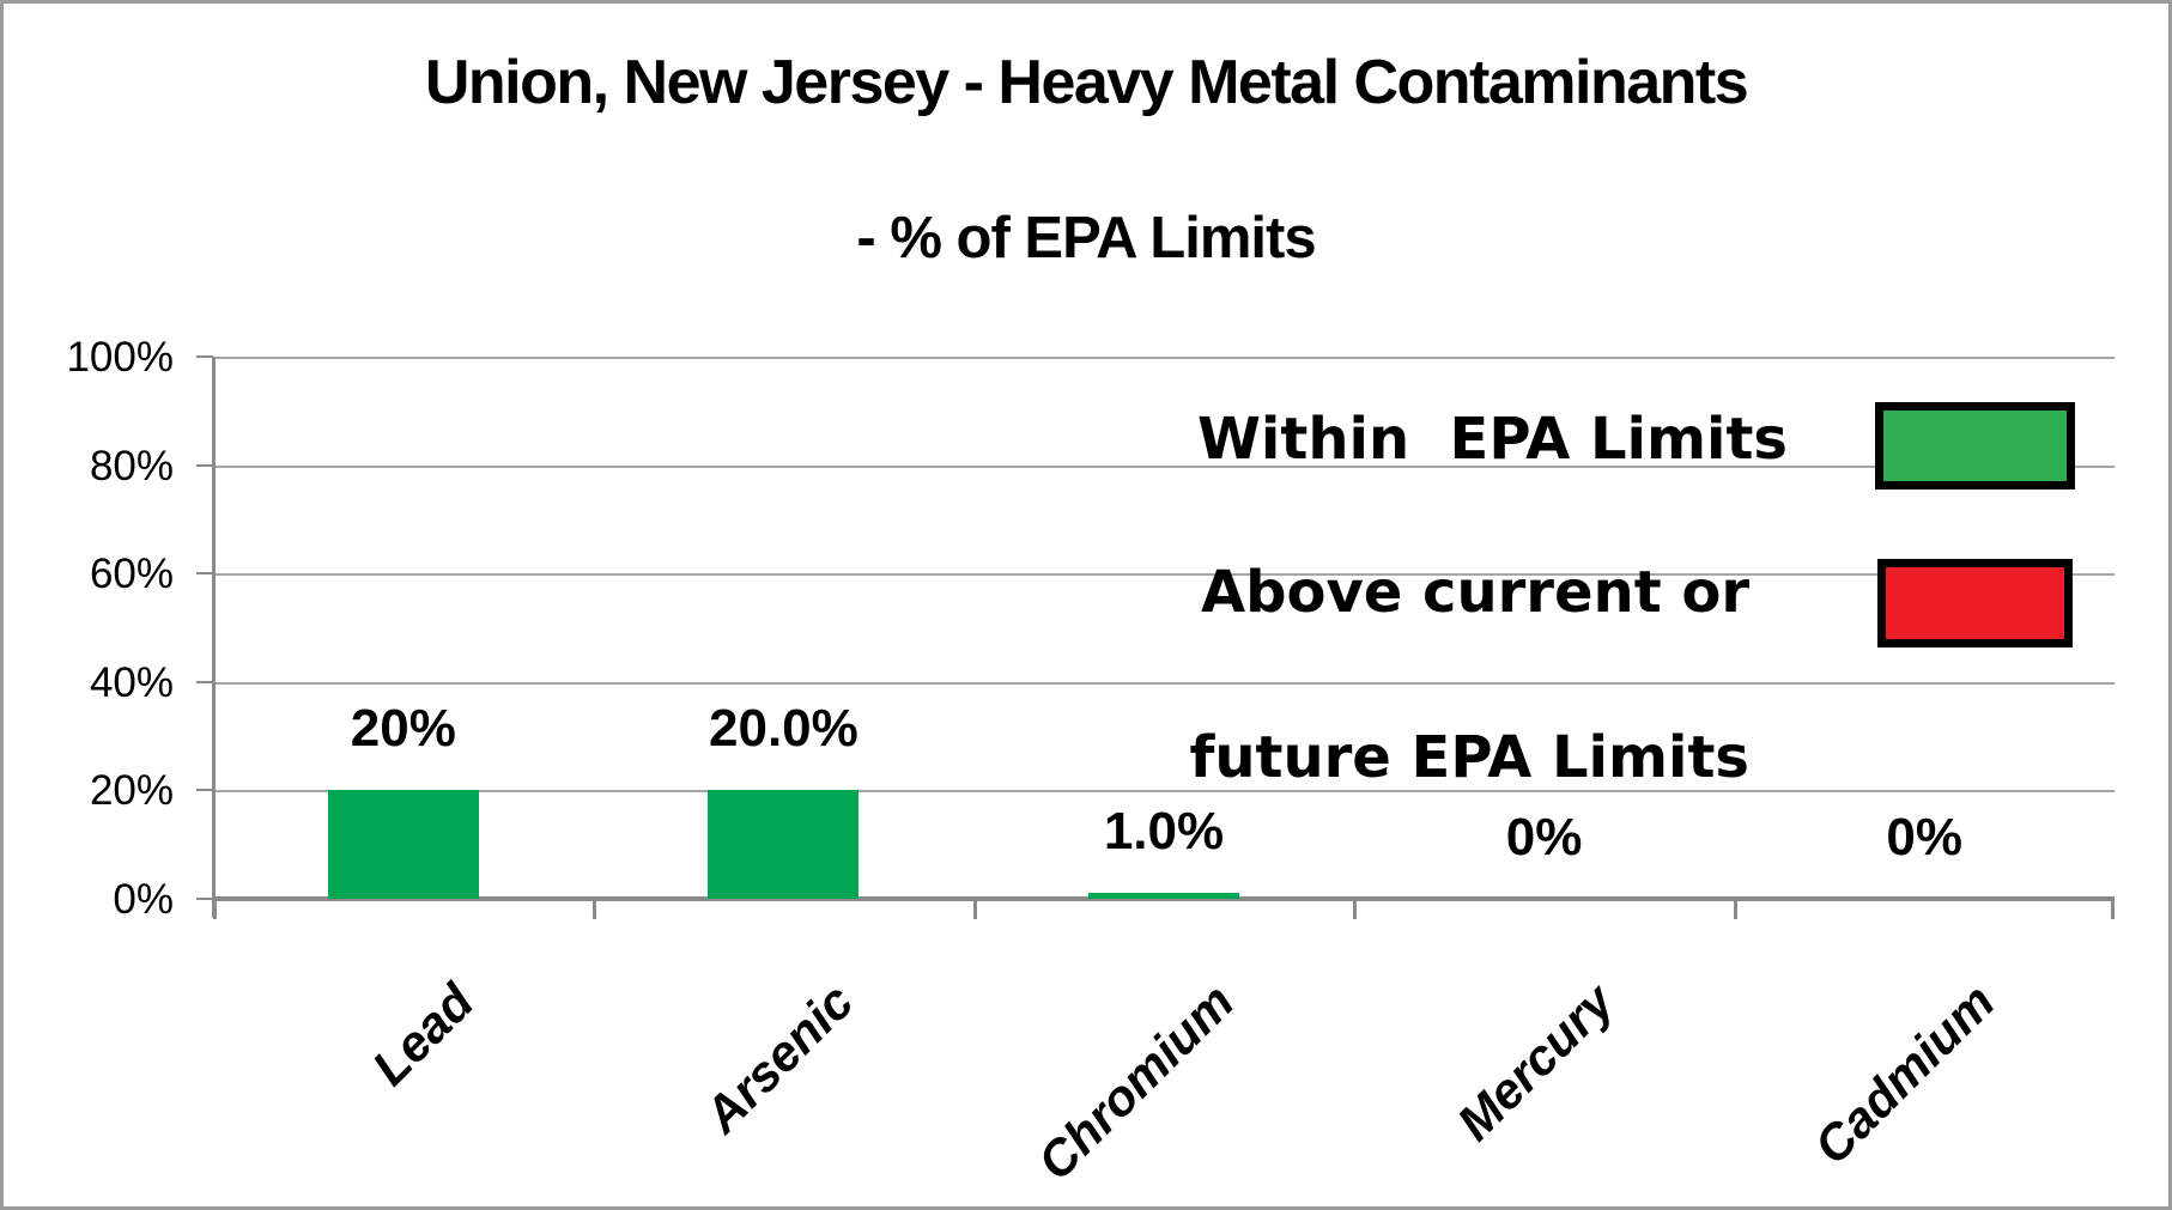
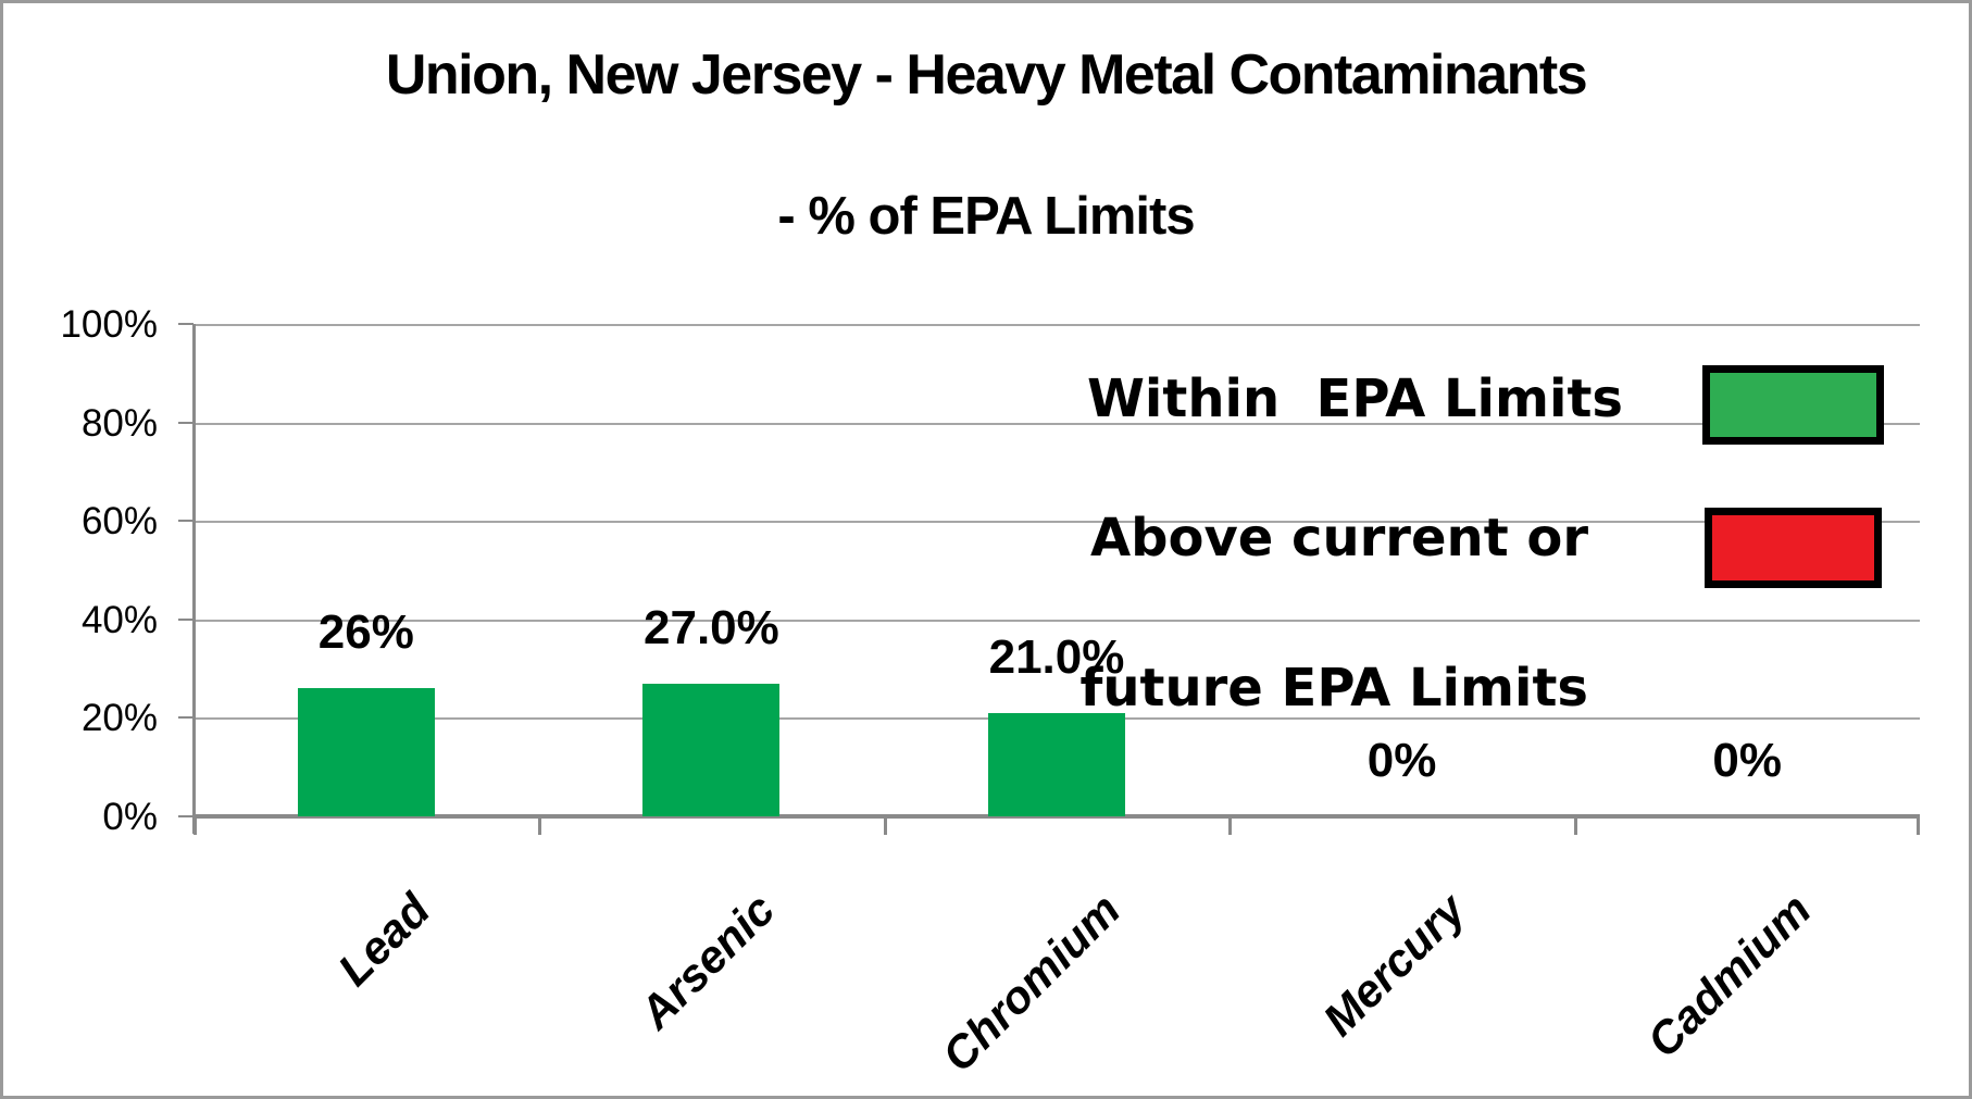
Lead: 20% -> 26%
Arsenic: 20.0% -> 27.0%
Chromium: 1.0% -> 21.0%
